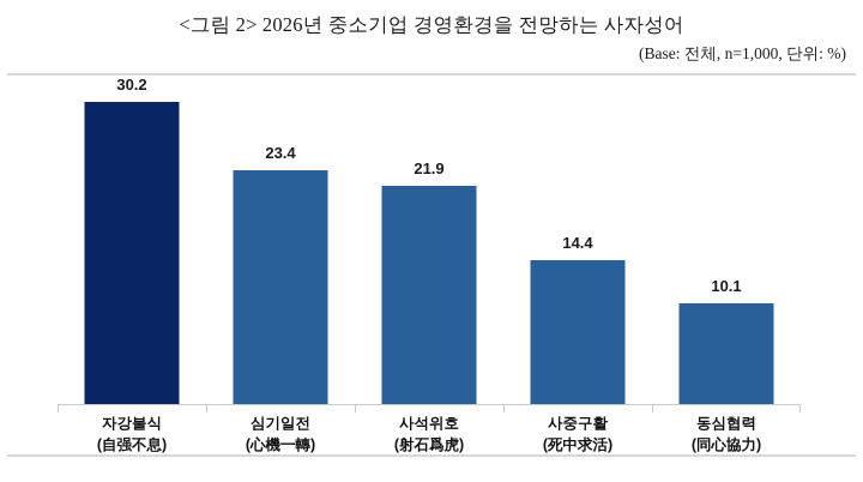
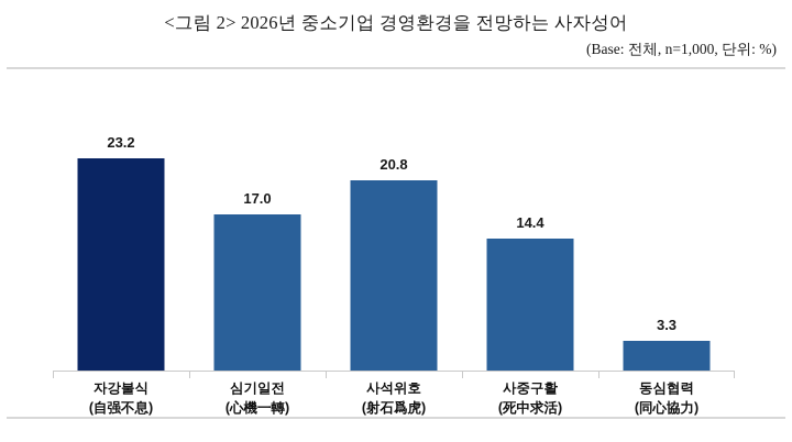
자강불식 (自强不息): 30.2 -> 23.2
심기일전 (心機一轉): 23.4 -> 17.0
사석위호 (射石爲虎): 21.9 -> 20.8
동심협력 (同心協力): 10.1 -> 3.3
